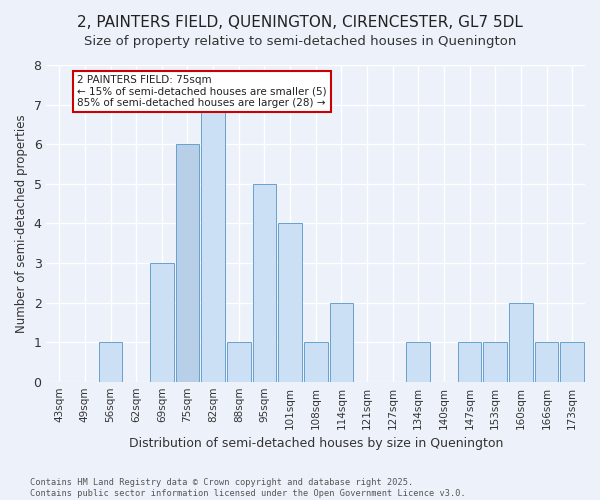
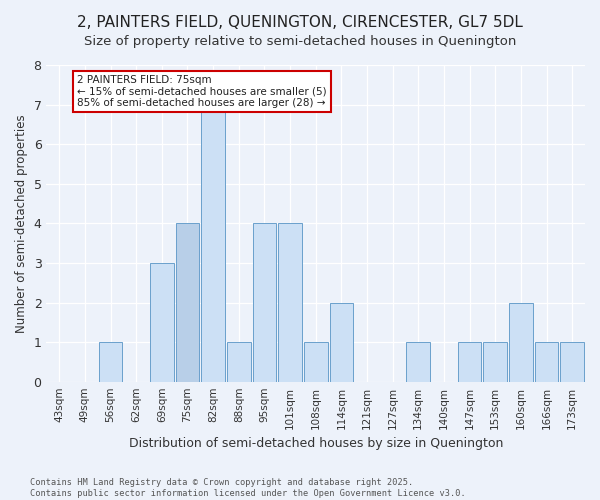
75sqm: 6 -> 4
95sqm: 5 -> 4
